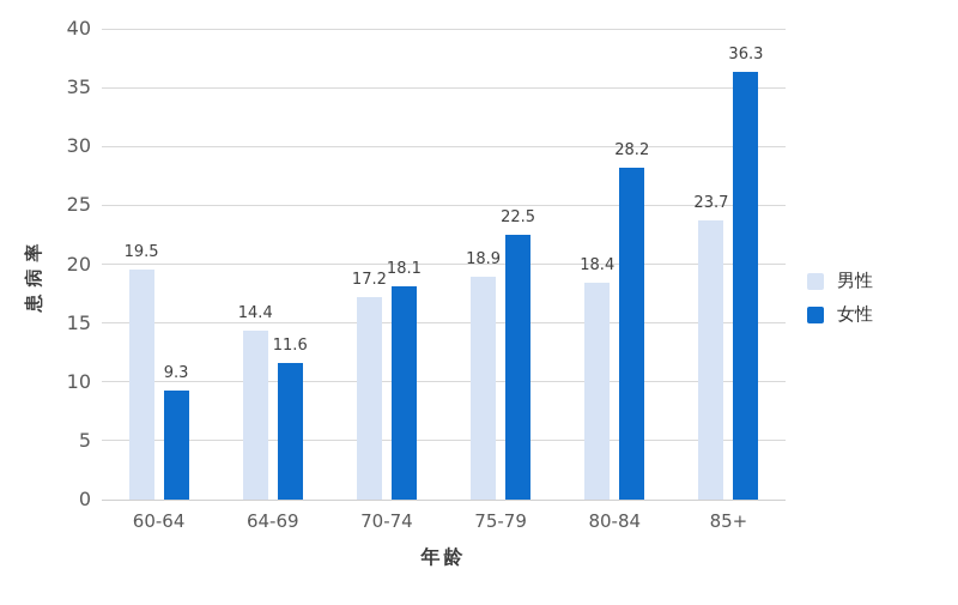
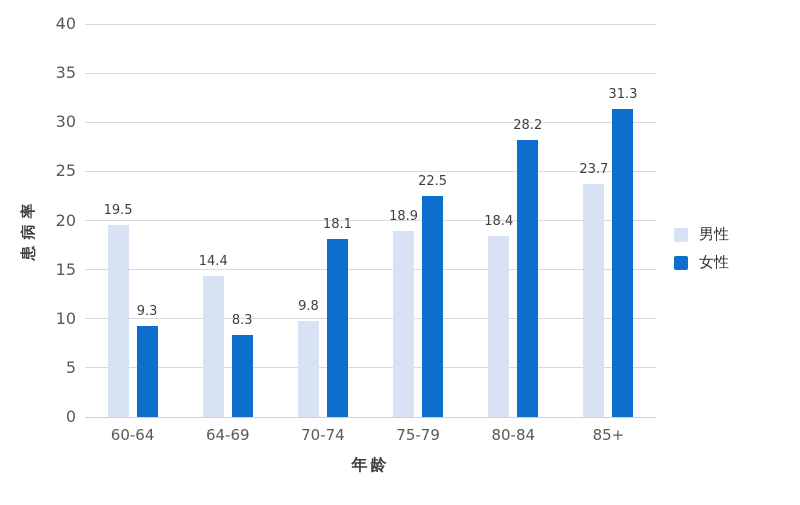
女性/64-69: 11.6 -> 8.3
男性/70-74: 17.2 -> 9.8
女性/85+: 36.3 -> 31.3
